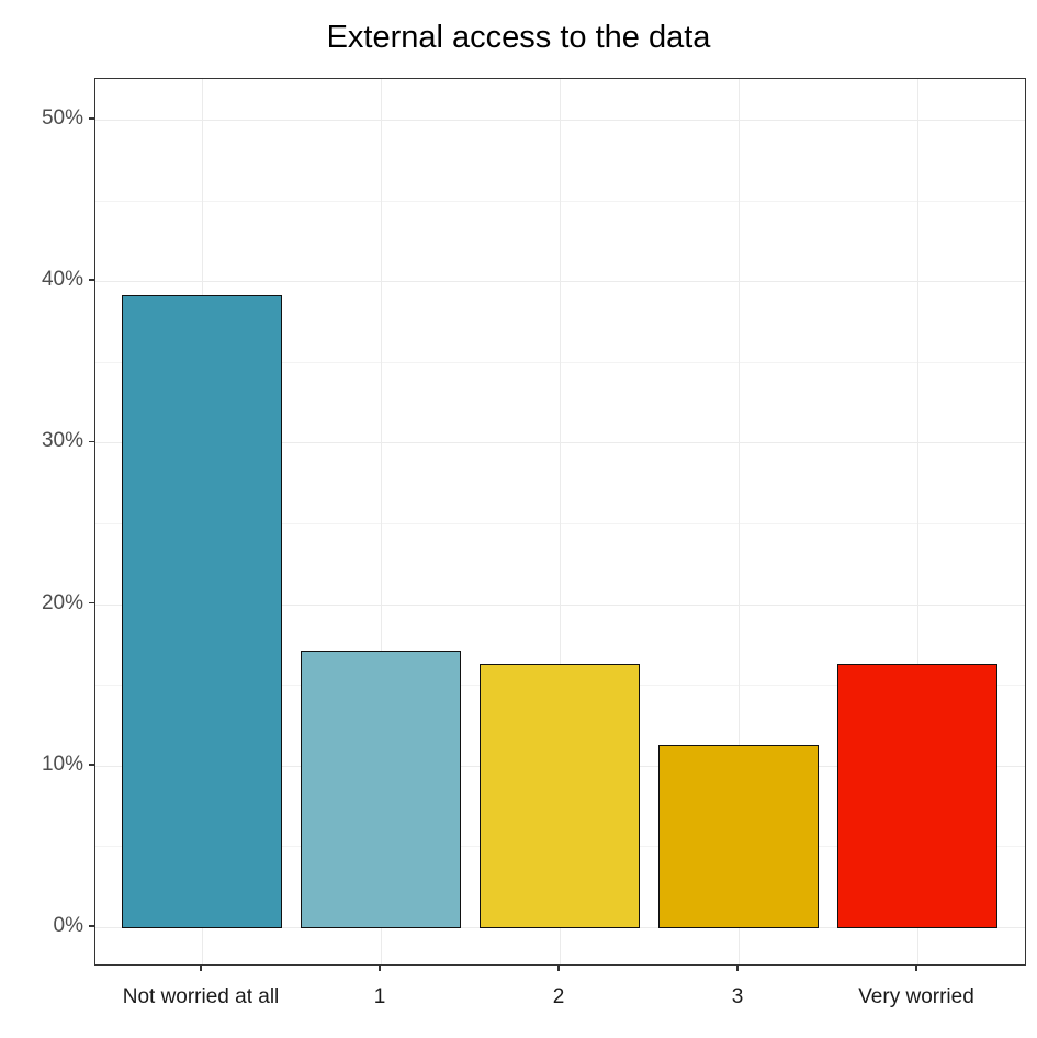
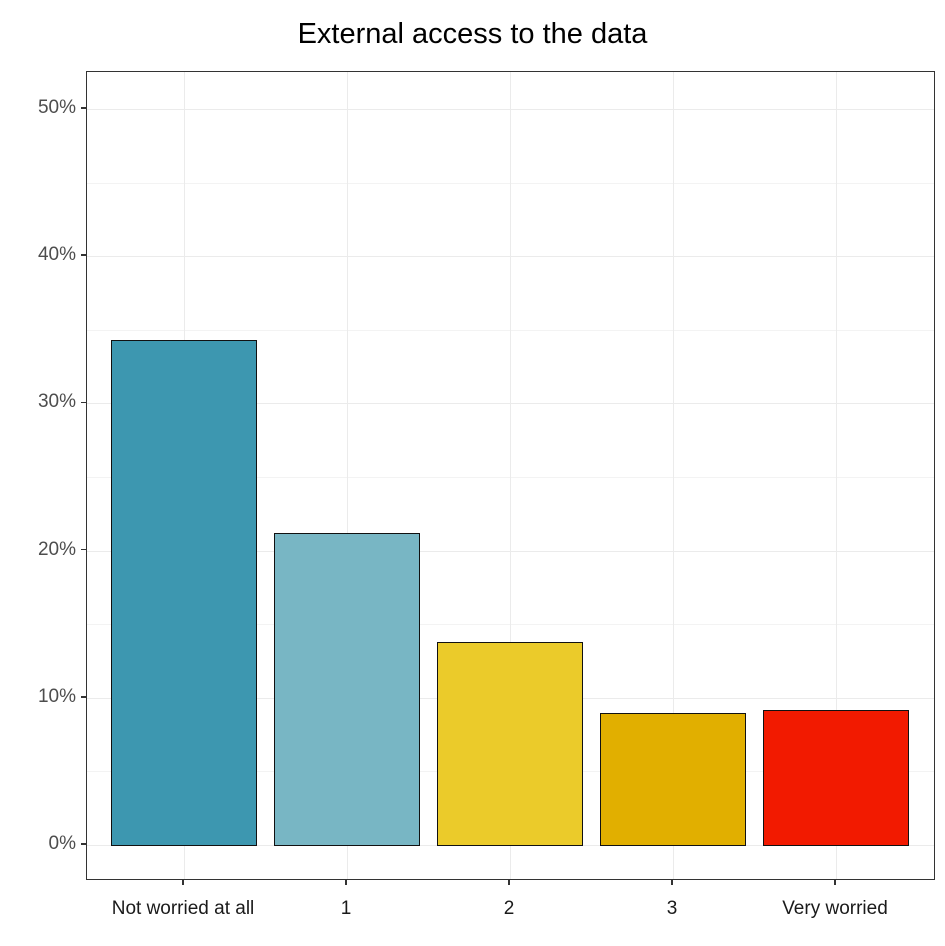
Not worried at all: 39.1% -> 34.3%
1: 17.1% -> 21.2%
2: 16.3% -> 13.8%
3: 11.3% -> 9.0%
Very worried: 16.3% -> 9.2%
